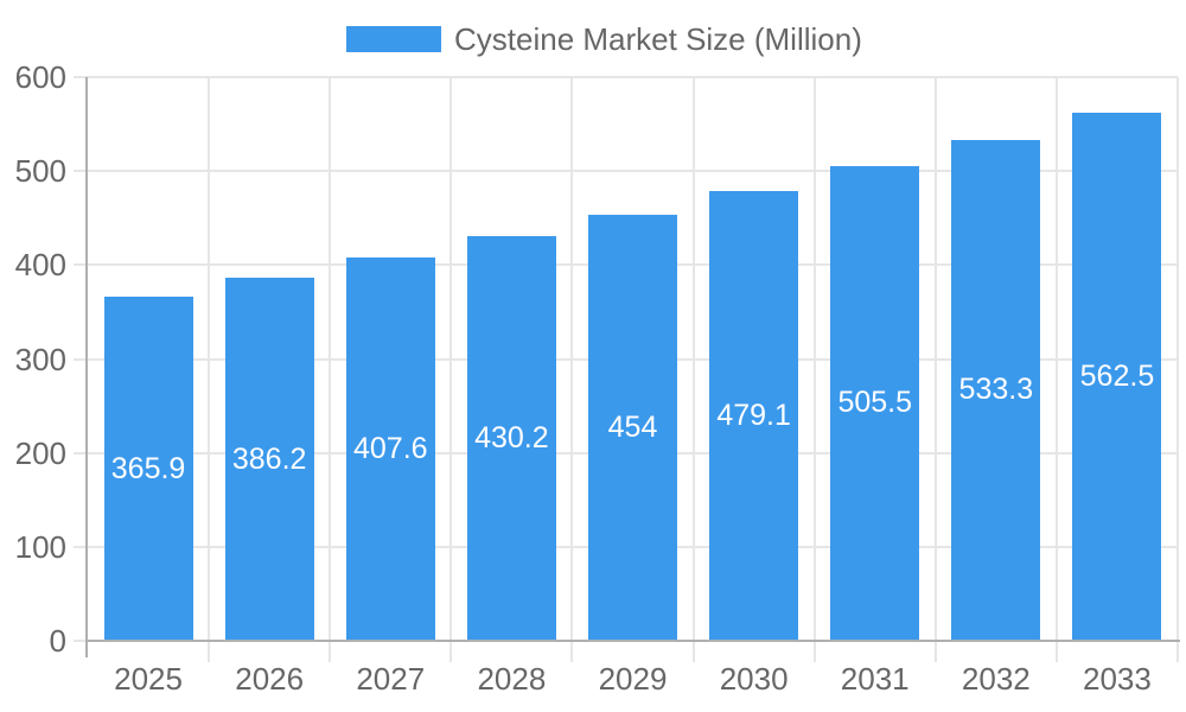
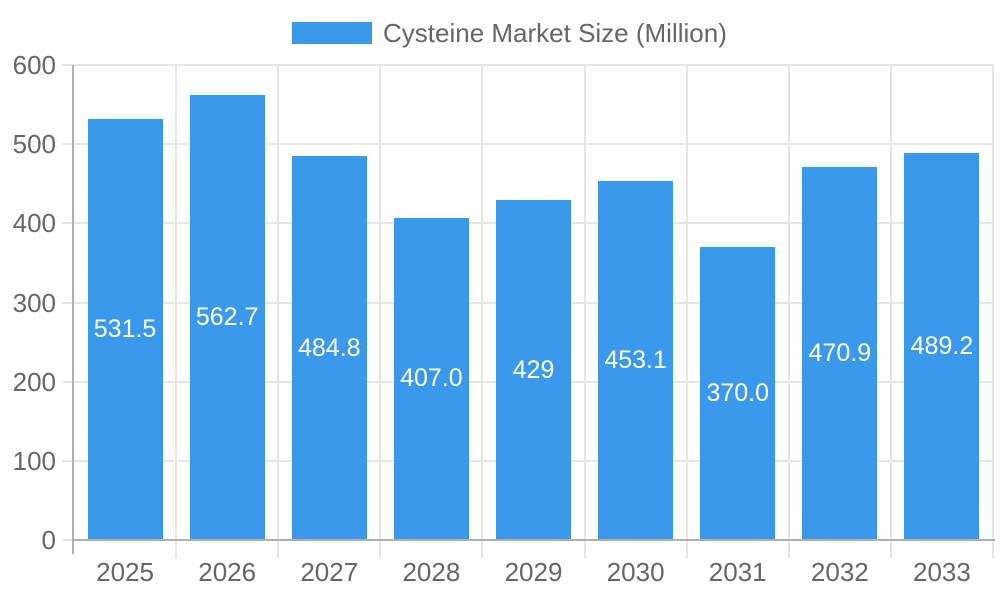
2025: 365.9 -> 531.5
2026: 386.2 -> 562.7
2027: 407.6 -> 484.8
2028: 430.2 -> 407.0
2029: 454 -> 429
2030: 479.1 -> 453.1
2031: 505.5 -> 370.0
2032: 533.3 -> 470.9
2033: 562.5 -> 489.2
